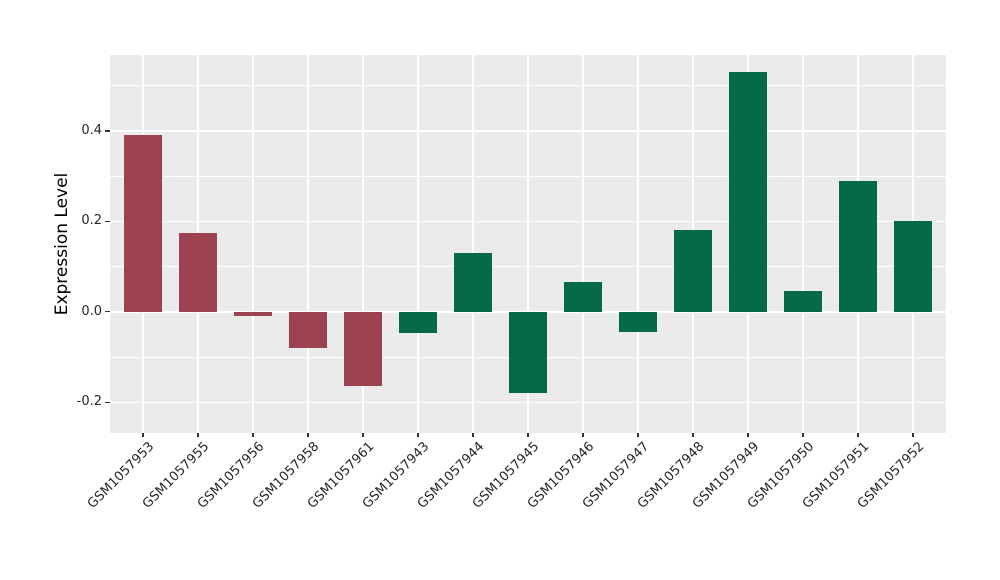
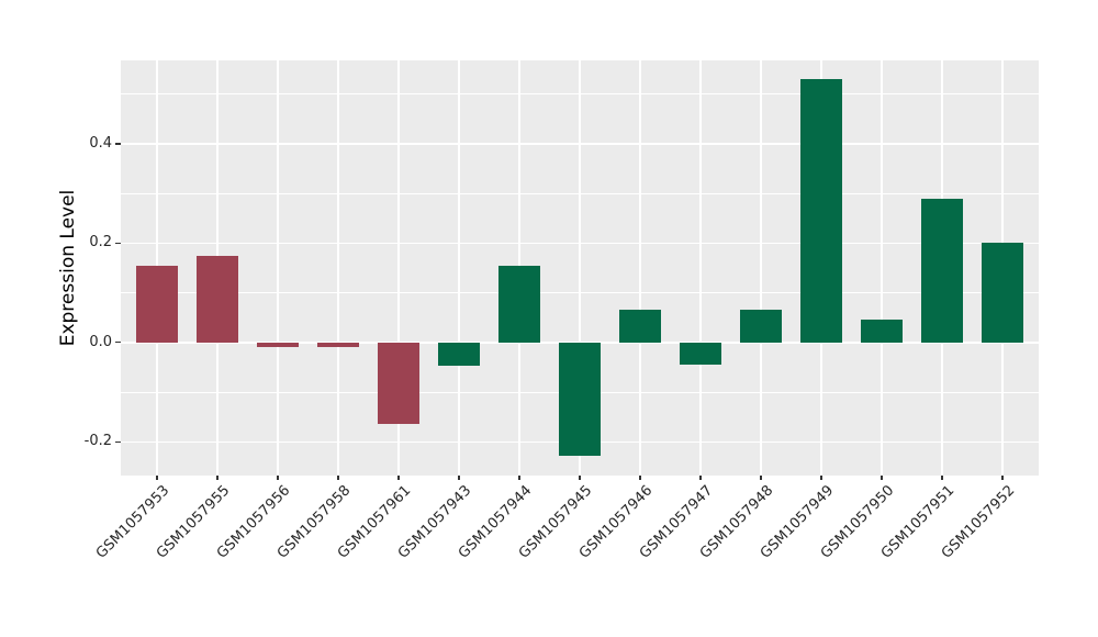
GSM1057953: 0.39 -> 0.15
GSM1057958: -0.08 -> -0.01
GSM1057944: 0.13 -> 0.15
GSM1057945: -0.18 -> -0.23
GSM1057948: 0.18 -> 0.07
